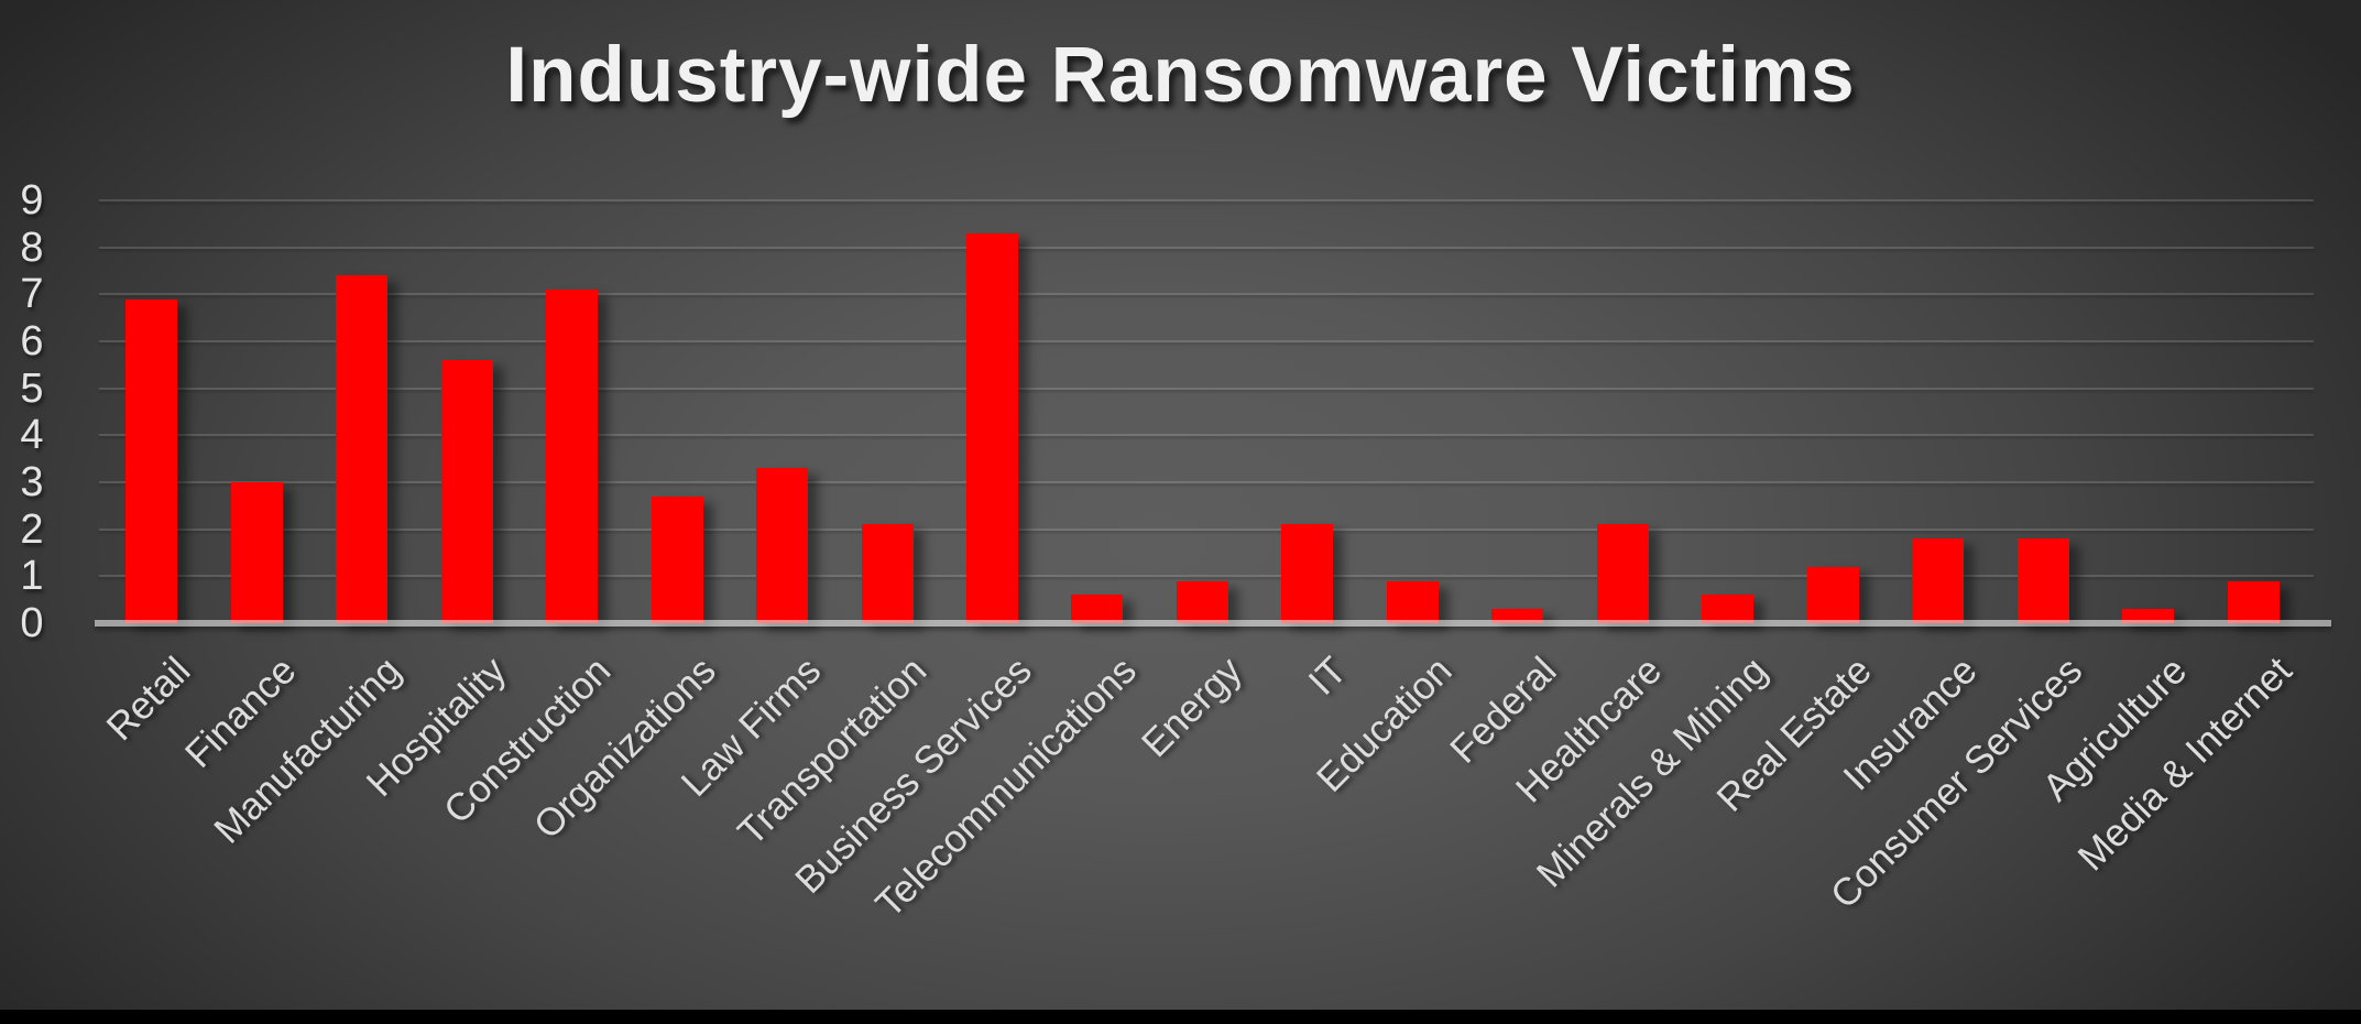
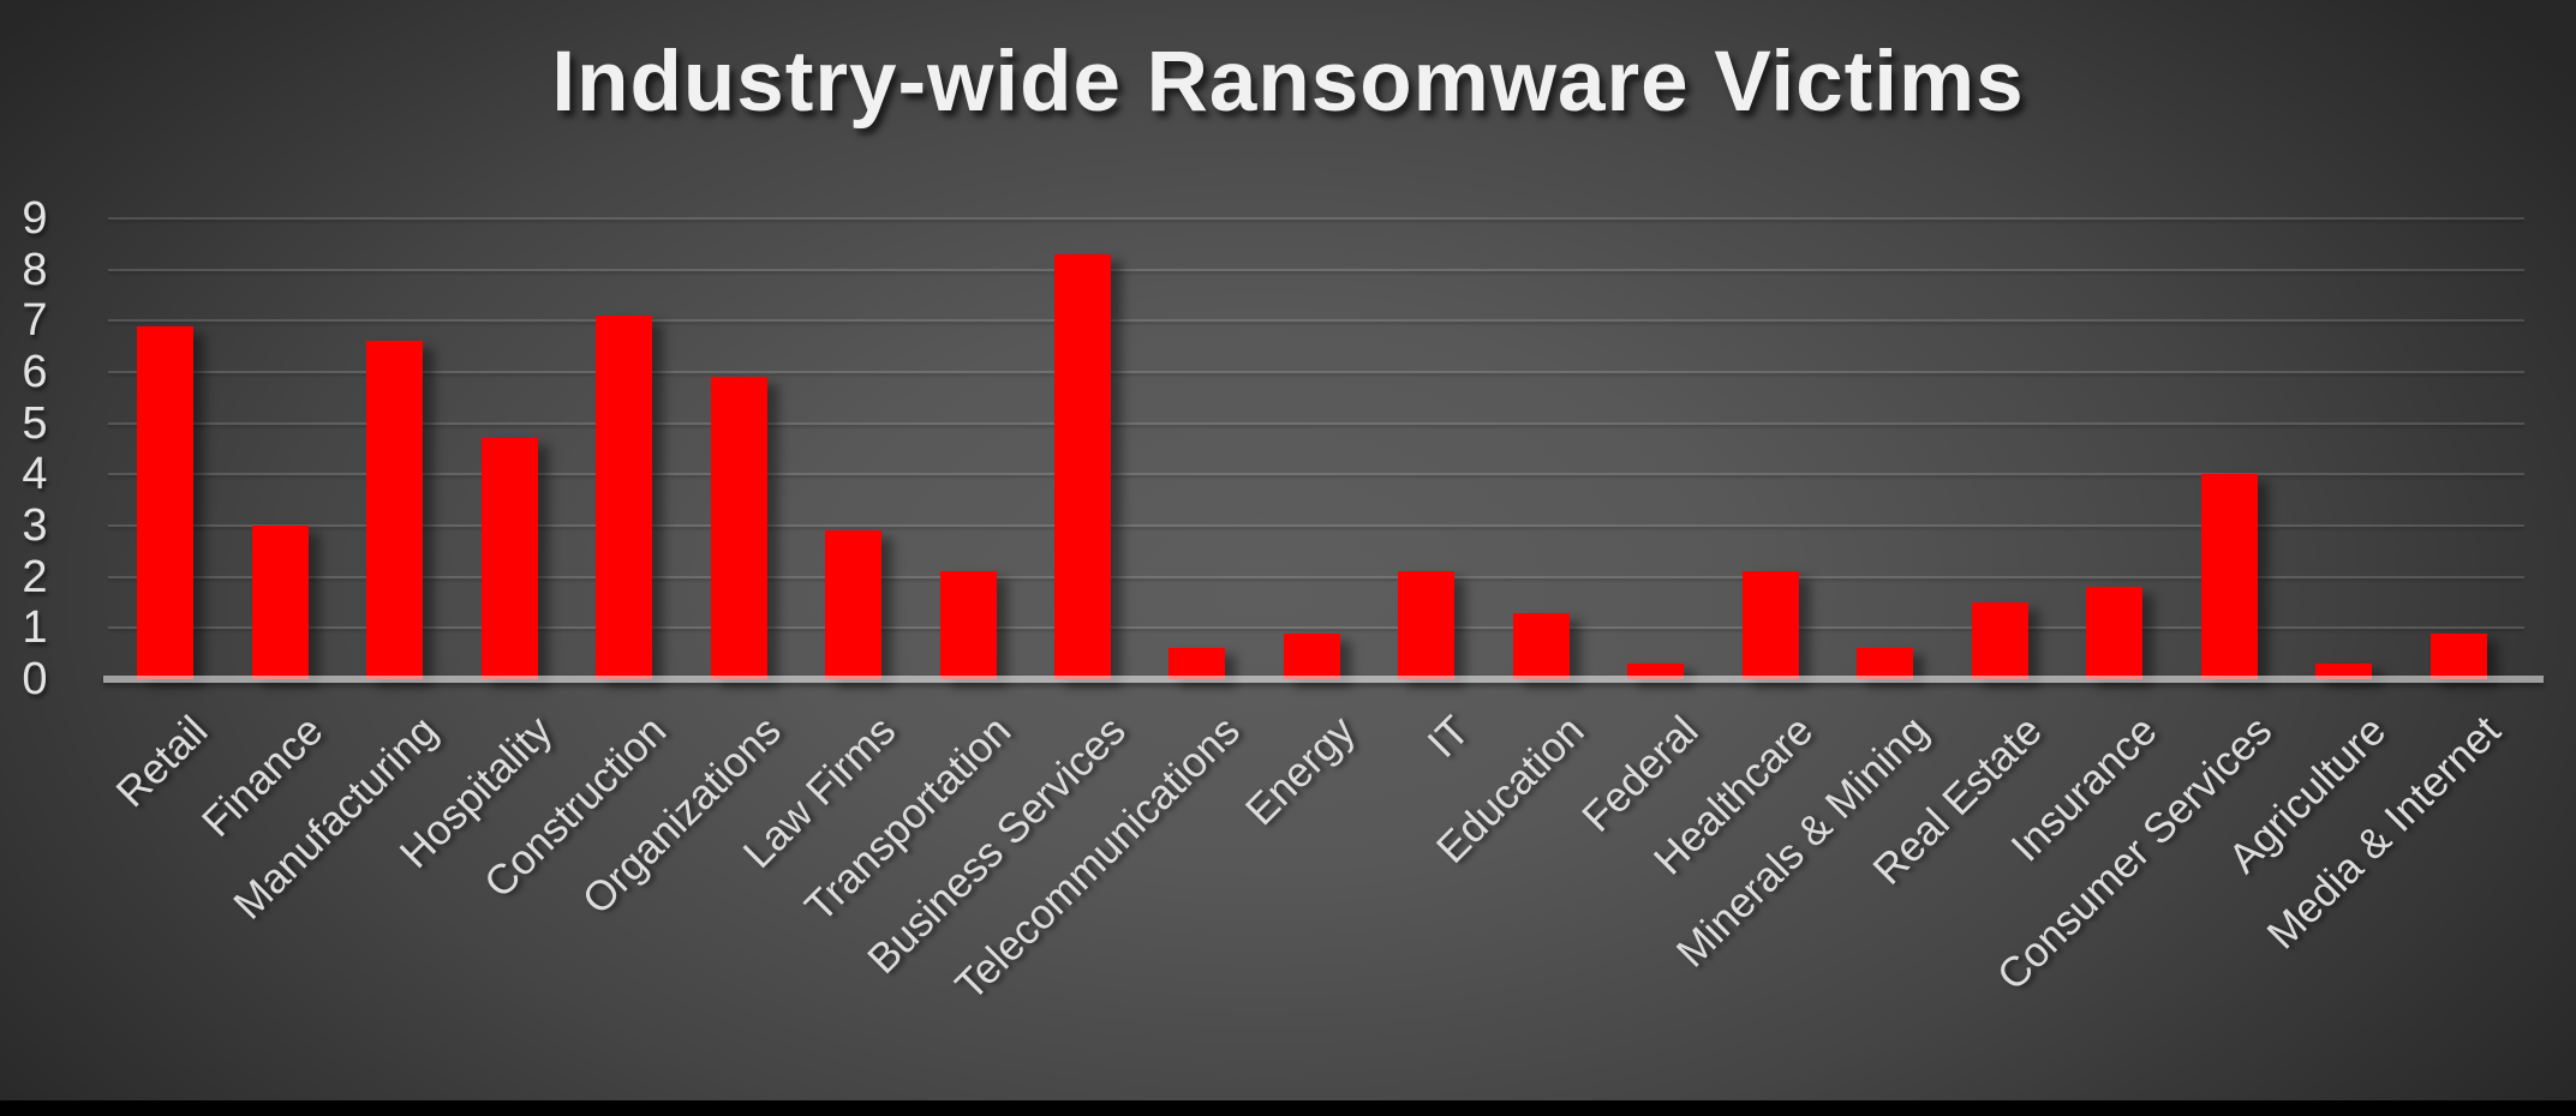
Manufacturing: 7.4 -> 6.6
Hospitality: 5.6 -> 4.7
Organizations: 2.7 -> 5.9
Law Firms: 3.3 -> 2.9
Education: 0.9 -> 1.3
Real Estate: 1.2 -> 1.5
Consumer Services: 1.8 -> 4.0
